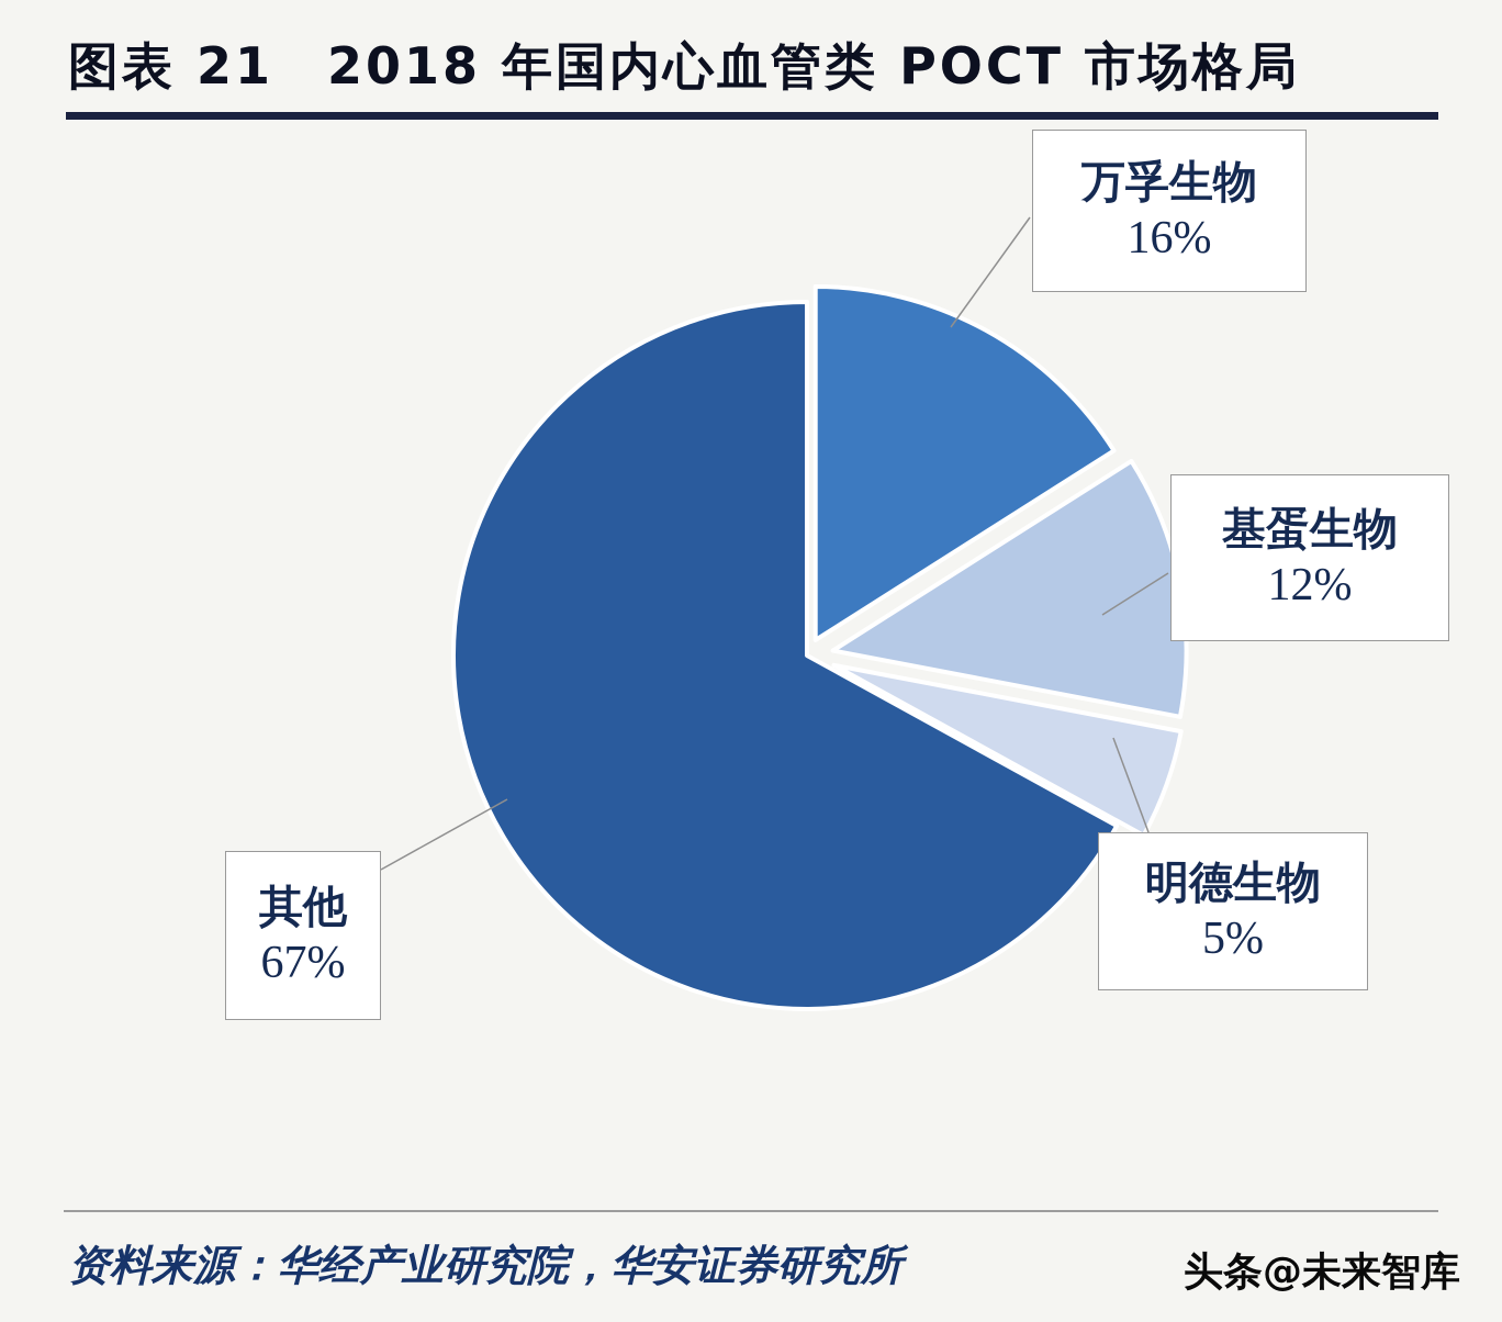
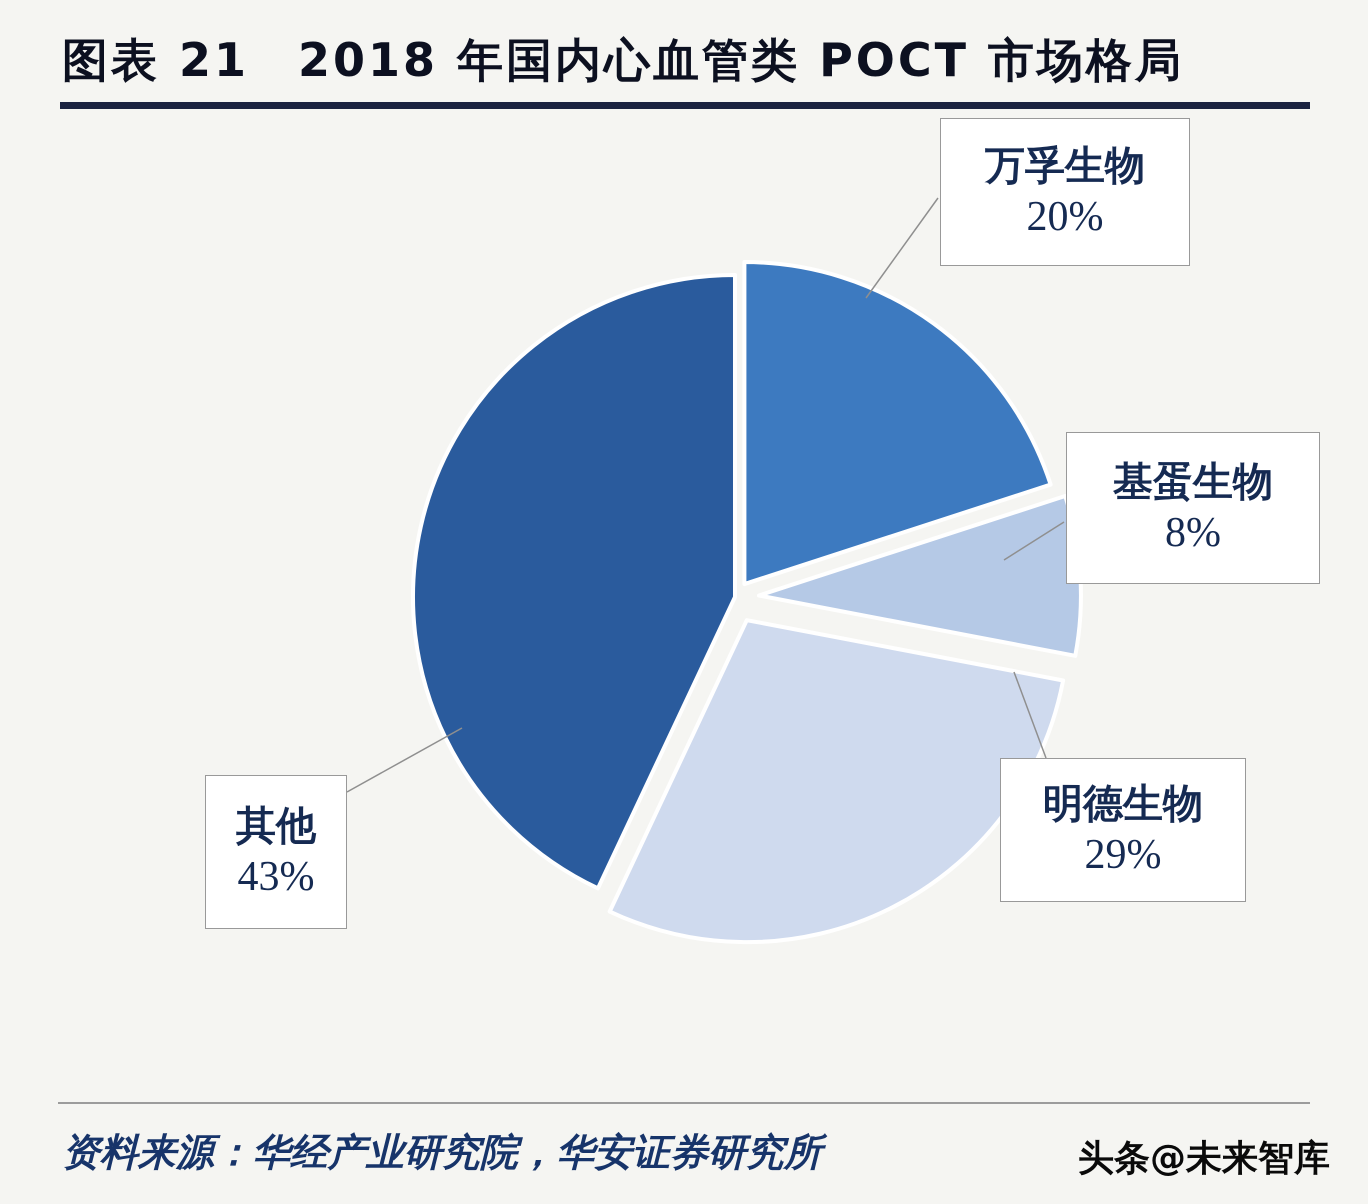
万孚生物: 16% -> 20%
基蛋生物: 12% -> 8%
明德生物: 5% -> 29%
其他: 67% -> 43%
